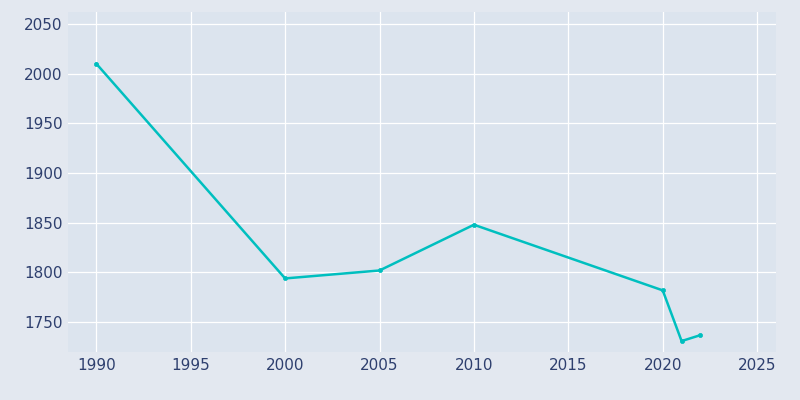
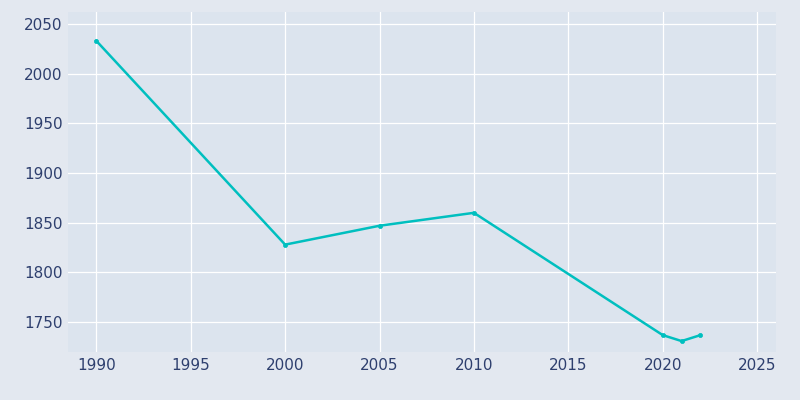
1990: 2010 -> 2033
2000: 1794 -> 1828
2005: 1802 -> 1847
2010: 1848 -> 1860
2020: 1782 -> 1737
